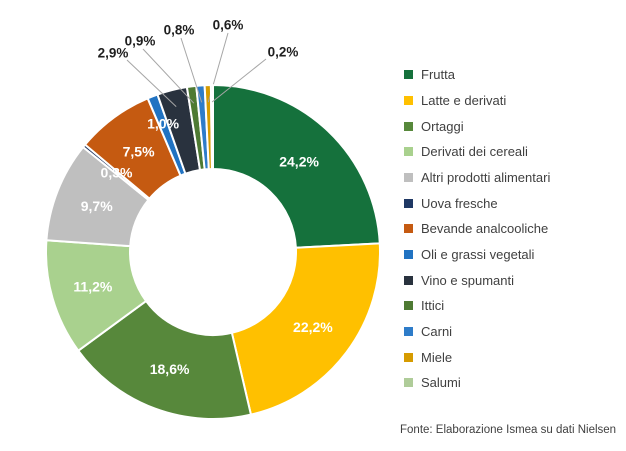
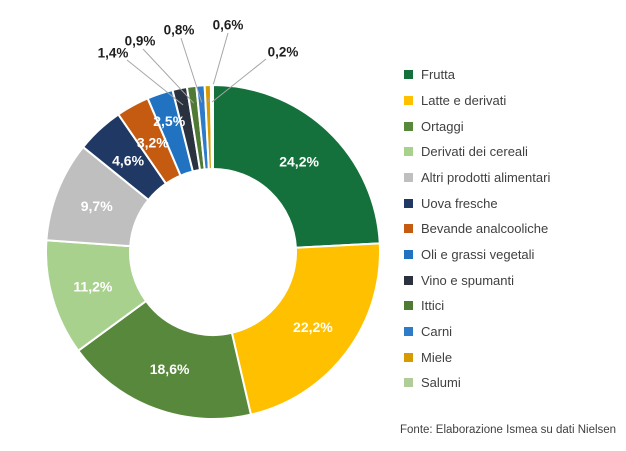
Uova fresche: 0,3% -> 4,6%
Bevande analcooliche: 7,5% -> 3,2%
Oli e grassi vegetali: 1,0% -> 2,5%
Vino e spumanti: 2,9% -> 1,4%
